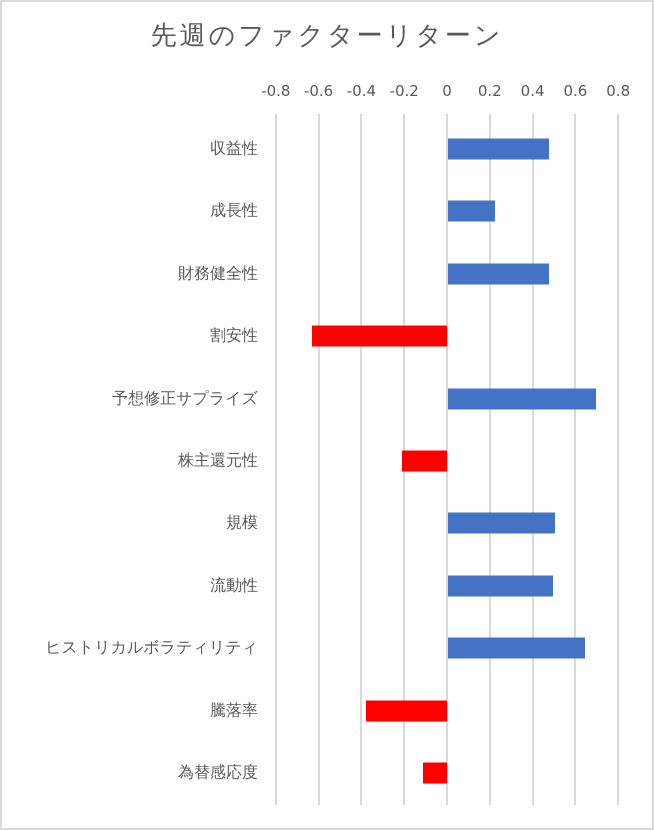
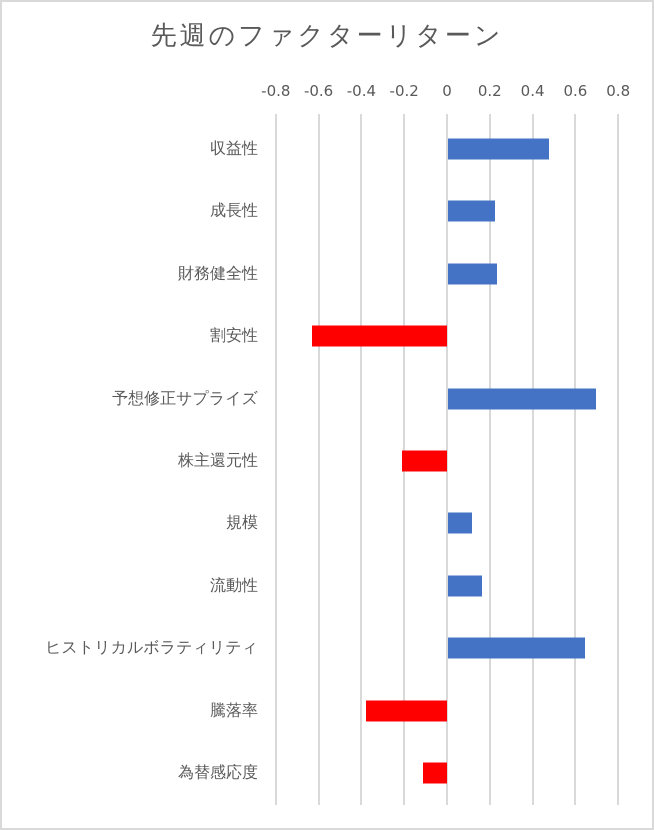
財務健全性: 0.47 -> 0.23
規模: 0.50 -> 0.11
流動性: 0.49 -> 0.16
